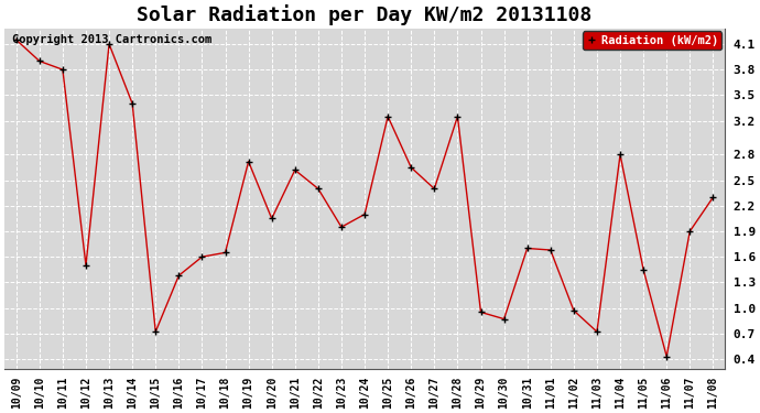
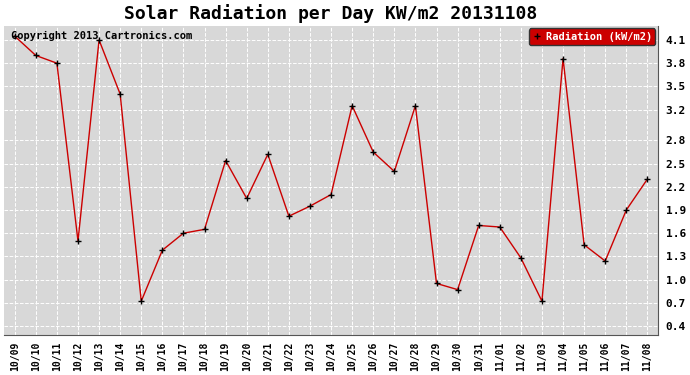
10/19: 2.72 -> 2.54
10/22: 2.40 -> 1.82
11/02: 0.97 -> 1.28
11/04: 2.80 -> 3.86
11/06: 0.43 -> 1.24
